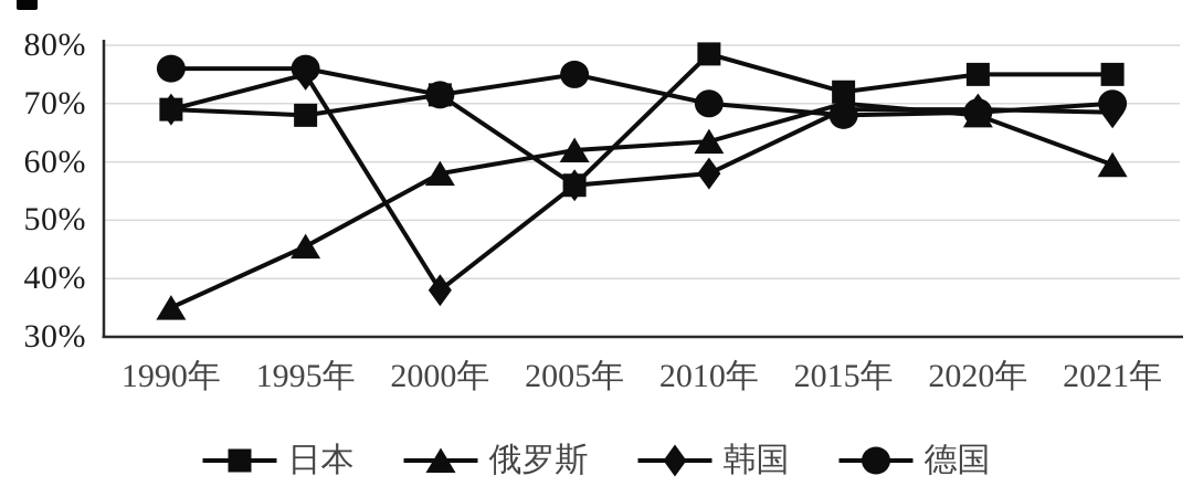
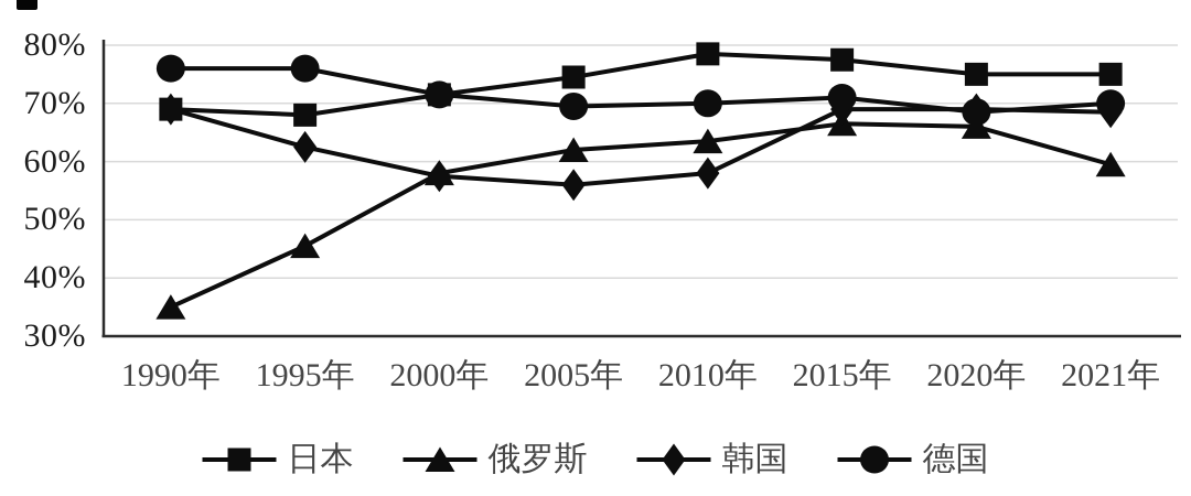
韩国/1995年: 75% -> 62%
韩国/2000年: 38% -> 58%
日本/2005年: 56% -> 74%
德国/2005年: 75% -> 70%
日本/2015年: 72% -> 78%
俄罗斯/2015年: 70% -> 66%
德国/2015年: 68% -> 71%
俄罗斯/2020年: 68% -> 66%
